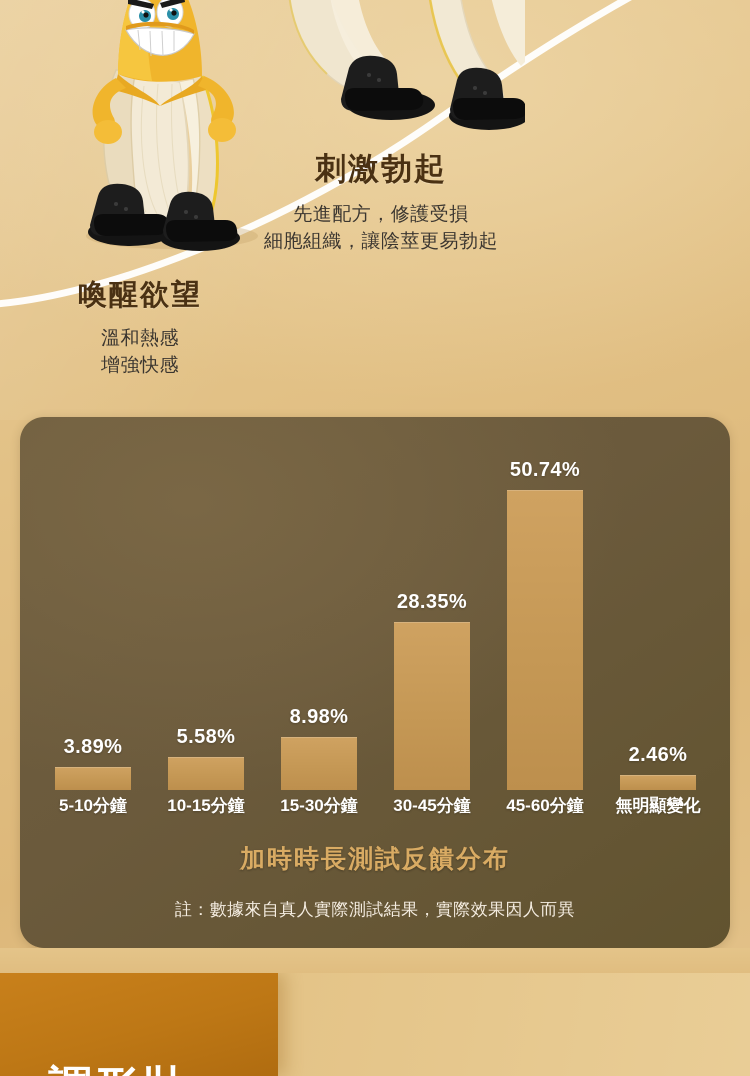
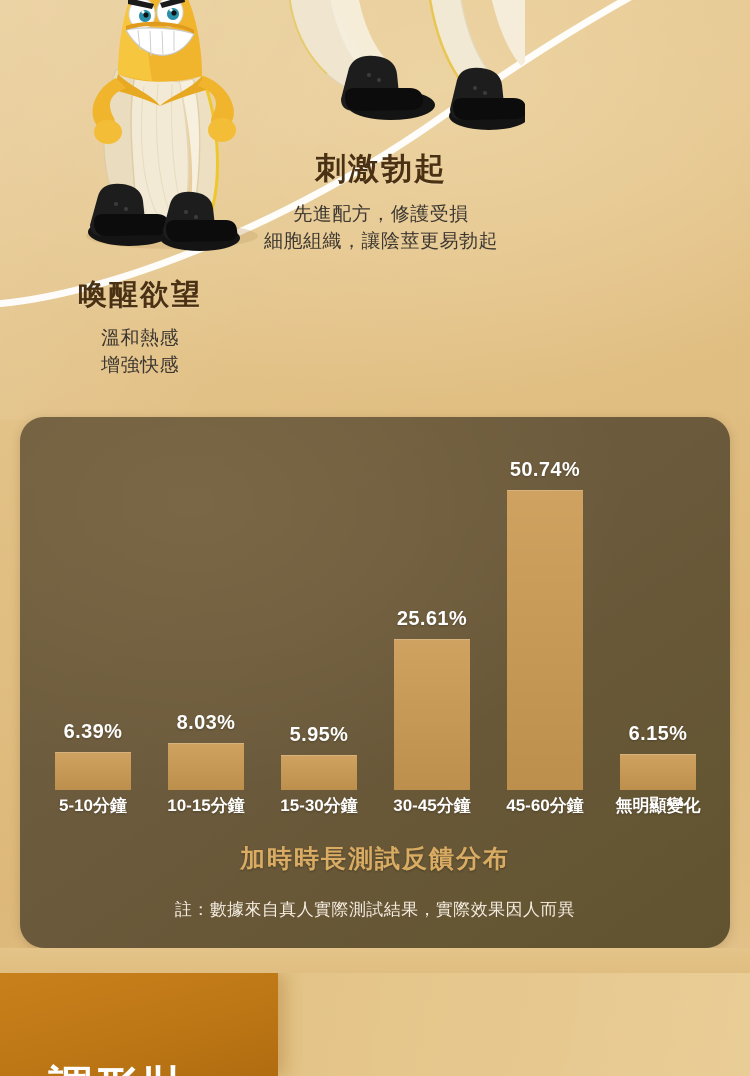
5-10分鐘: 3.89% -> 6.39%
10-15分鐘: 5.58% -> 8.03%
15-30分鐘: 8.98% -> 5.95%
30-45分鐘: 28.35% -> 25.61%
無明顯變化: 2.46% -> 6.15%
